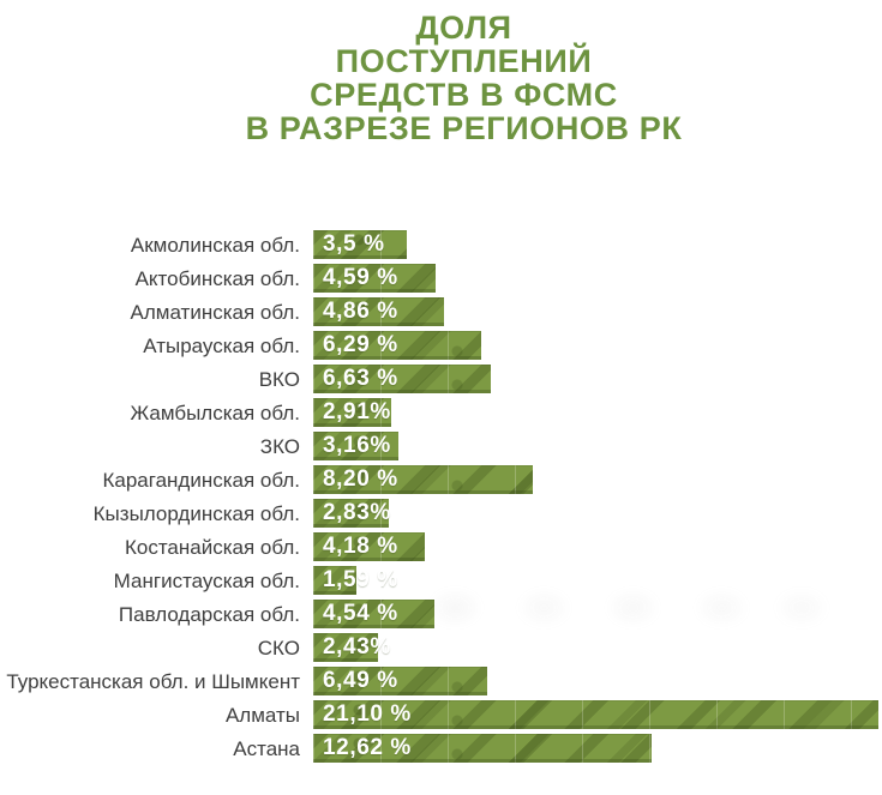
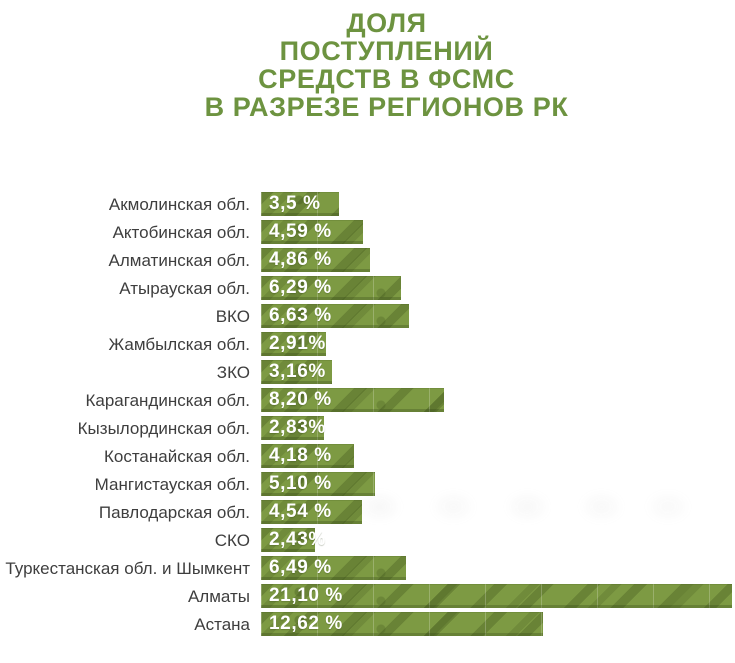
Мангистауская обл.: 1,59 -> 5,10
